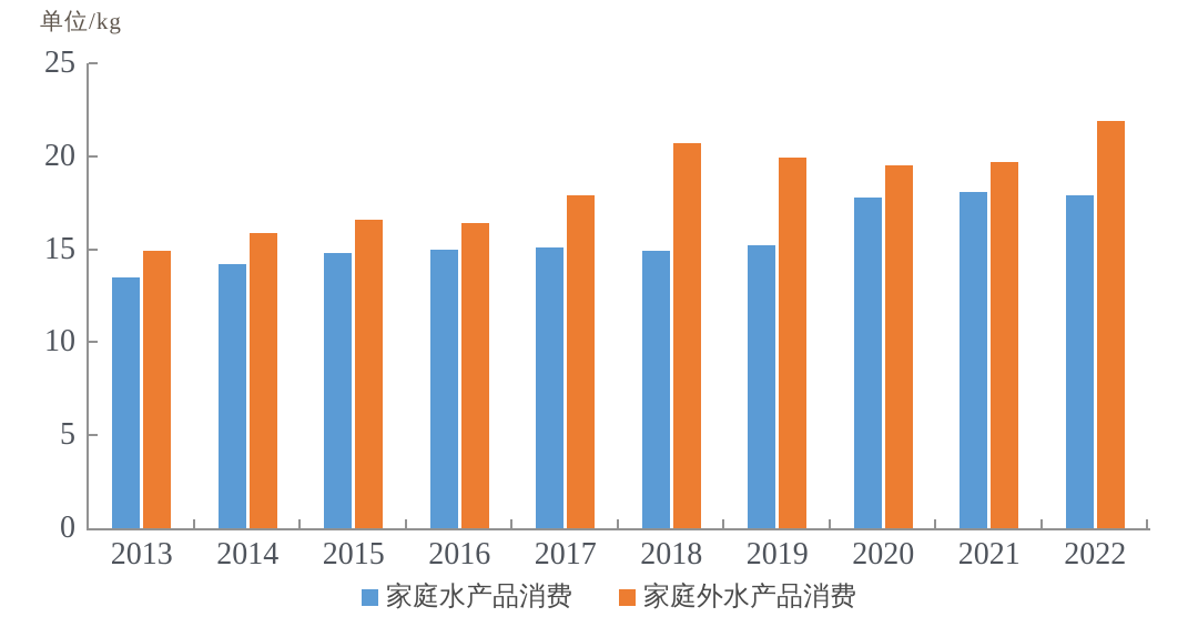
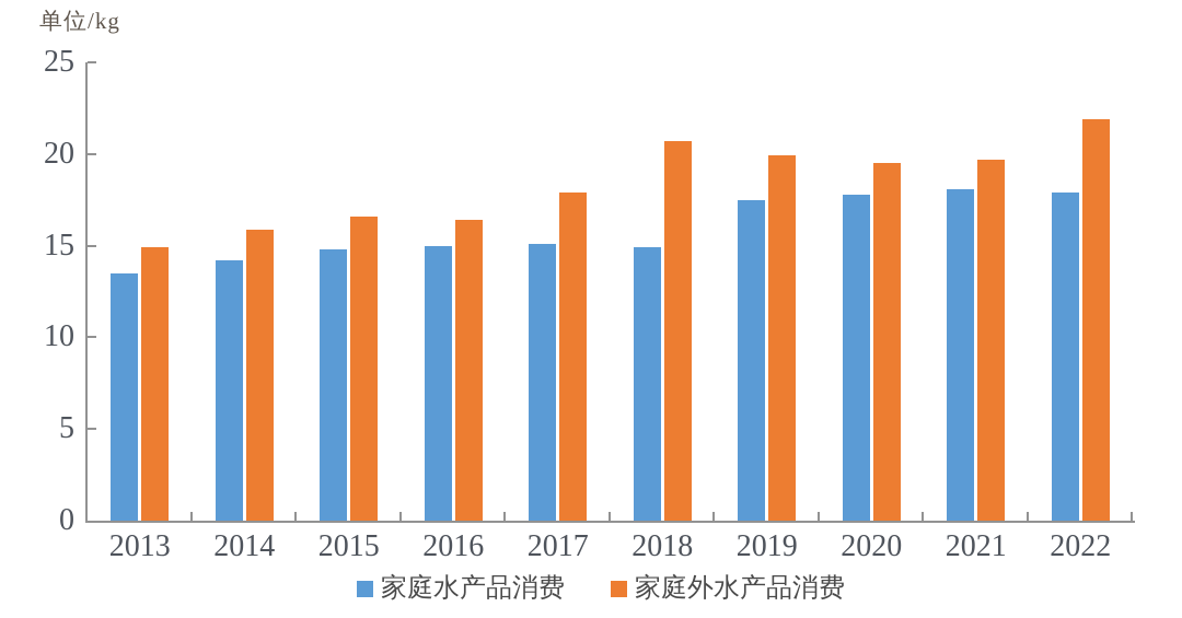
家庭水产品消费/2019: 15.2 -> 17.5
